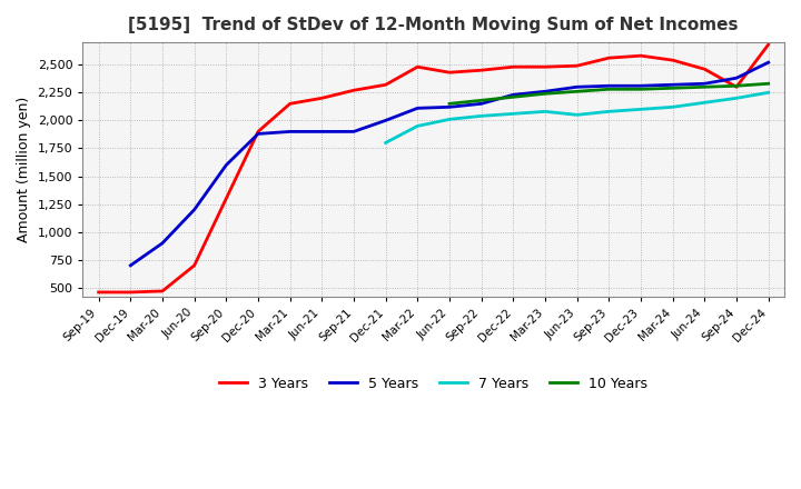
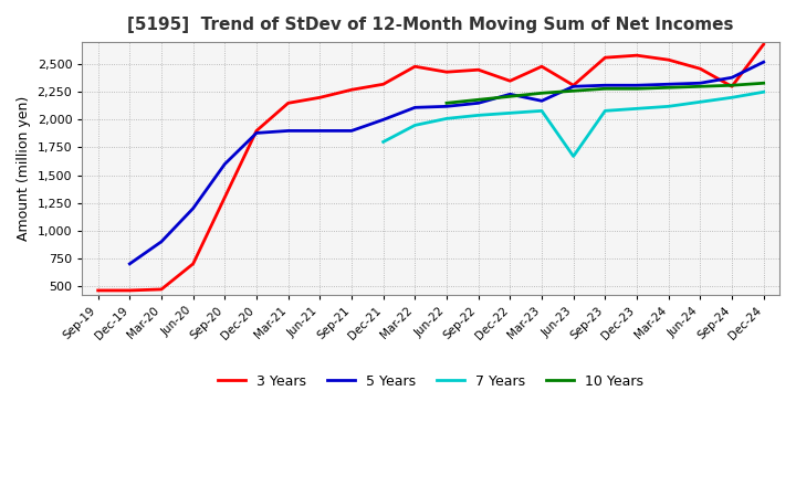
3 Years/Dec-22: 2,480 -> 2,350
5 Years/Mar-23: 2,260 -> 2,170
3 Years/Jun-23: 2,490 -> 2,310
7 Years/Jun-23: 2,050 -> 1,670
